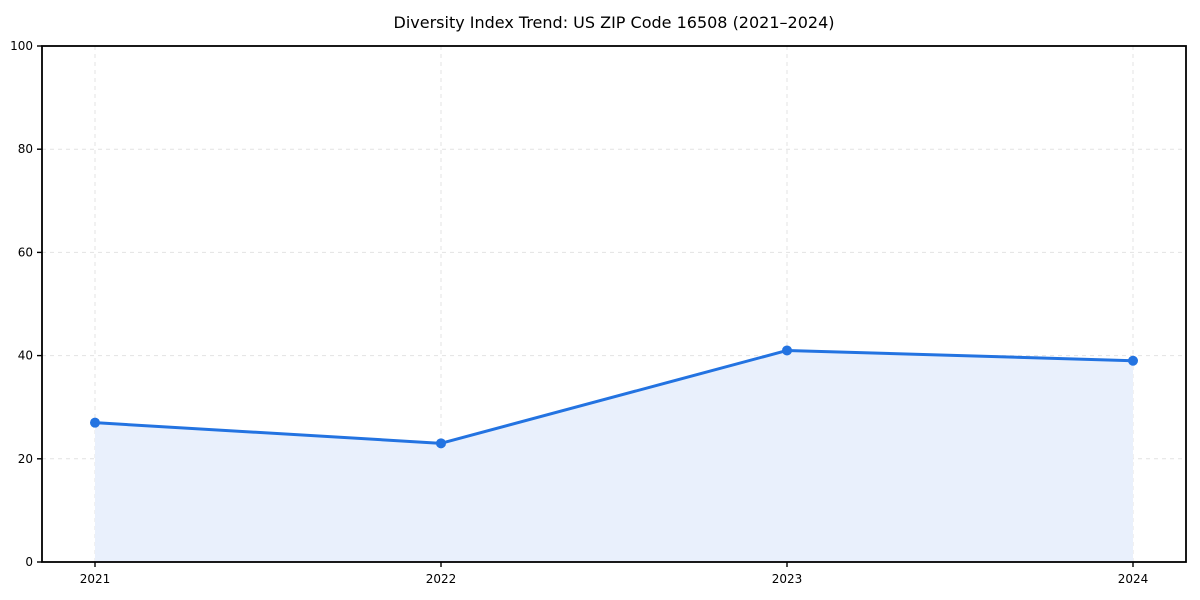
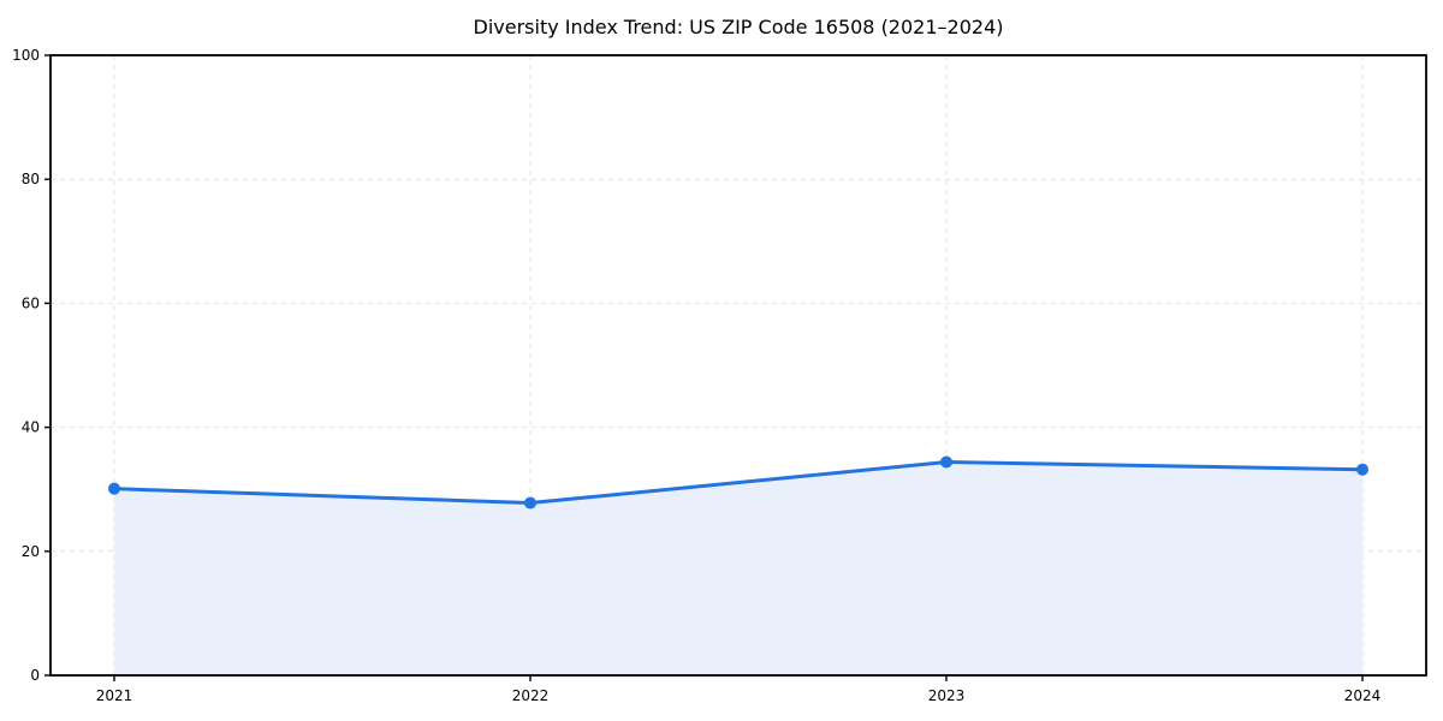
2021: 27 -> 30
2022: 23 -> 28
2023: 41 -> 34
2024: 39 -> 33
